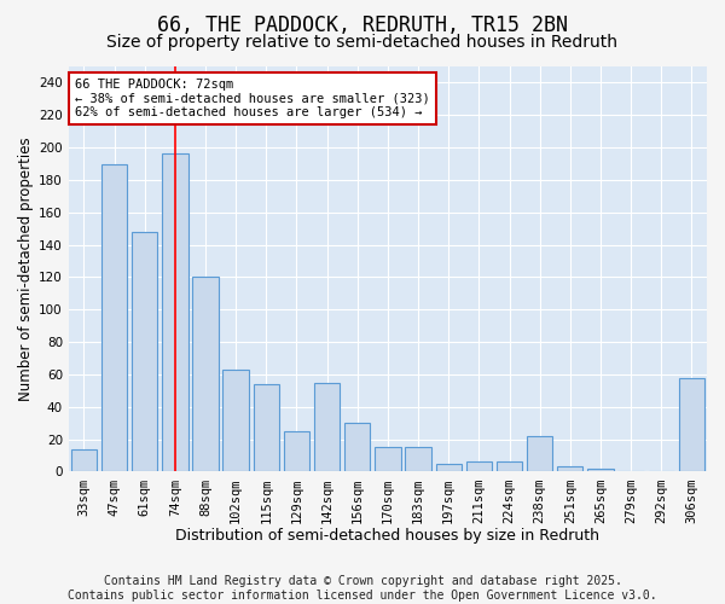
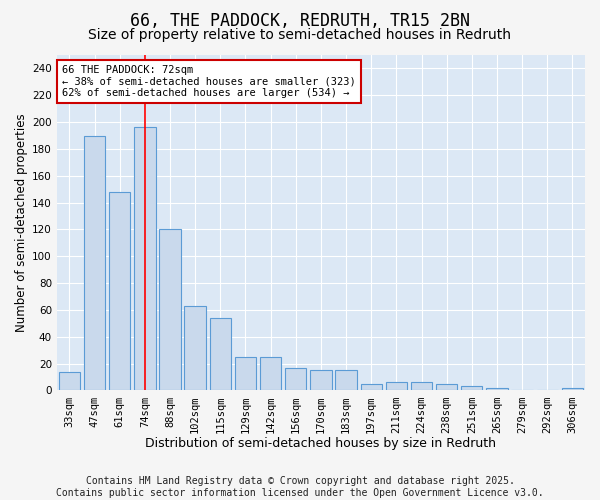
142sqm: 55 -> 25
156sqm: 30 -> 17
238sqm: 22 -> 5
306sqm: 58 -> 2
